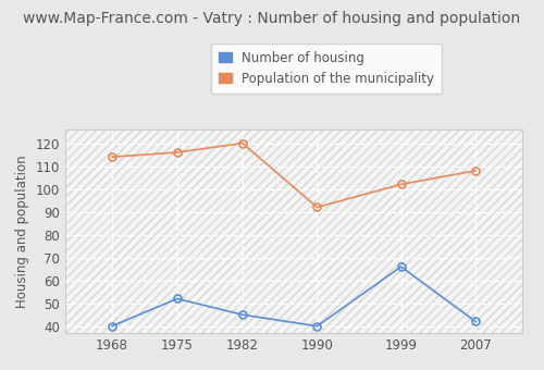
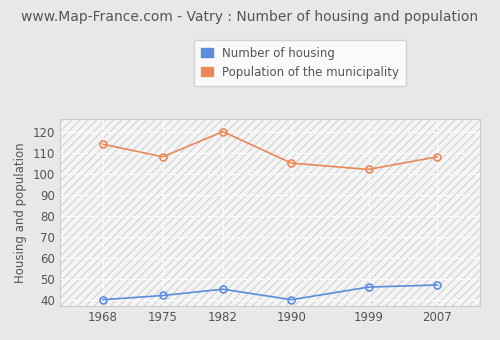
Number of housing/1975: 52 -> 42
Population of the municipality/1975: 116 -> 108
Population of the municipality/1990: 92 -> 105
Number of housing/1999: 66 -> 46
Number of housing/2007: 42 -> 47
